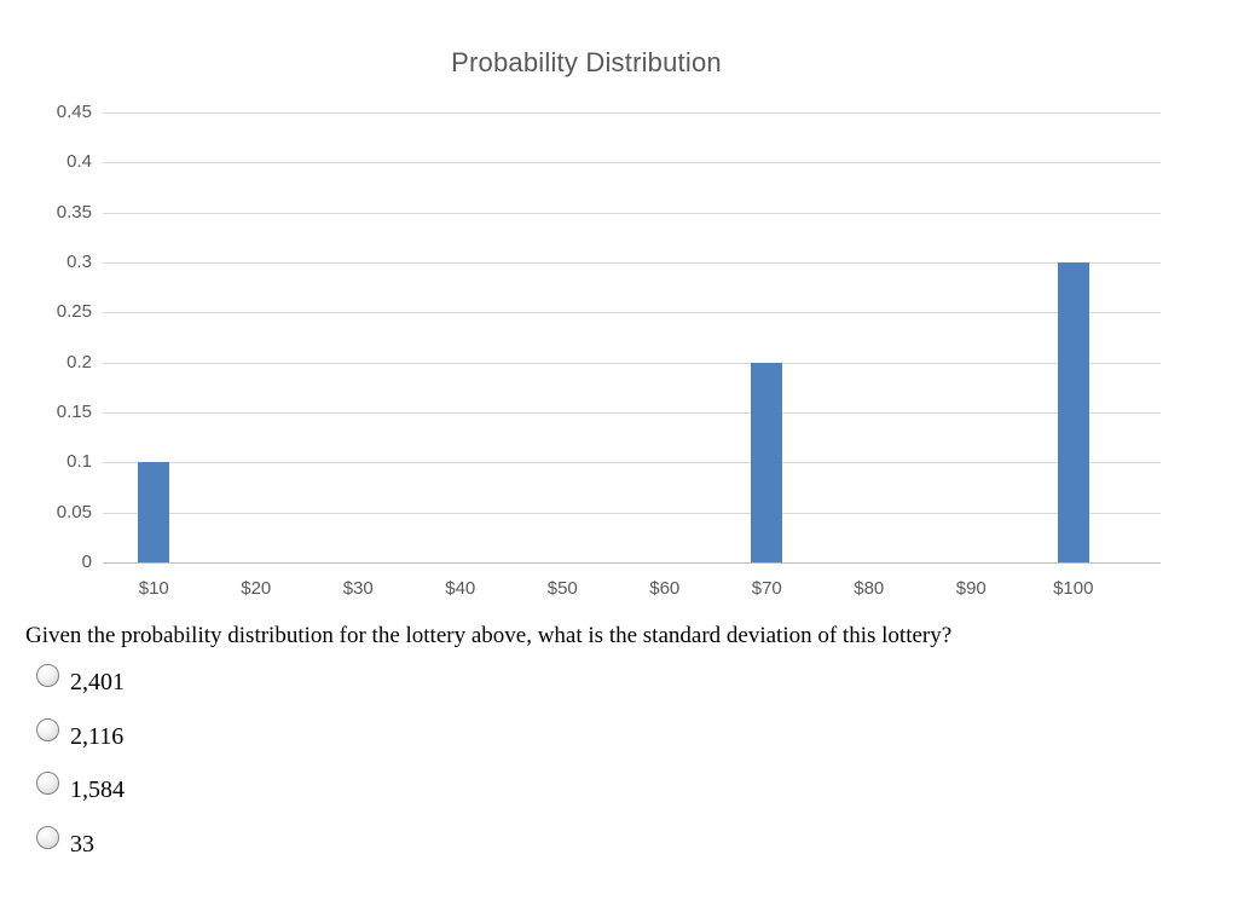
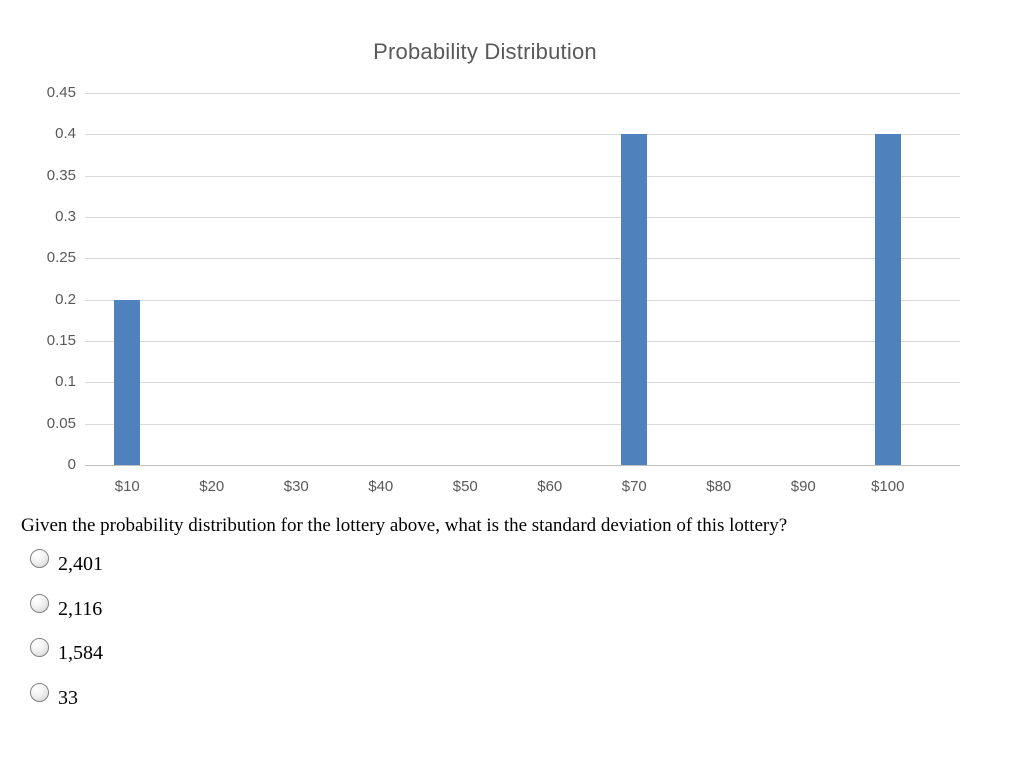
$10: 0.1 -> 0.2
$70: 0.2 -> 0.4
$100: 0.3 -> 0.4
